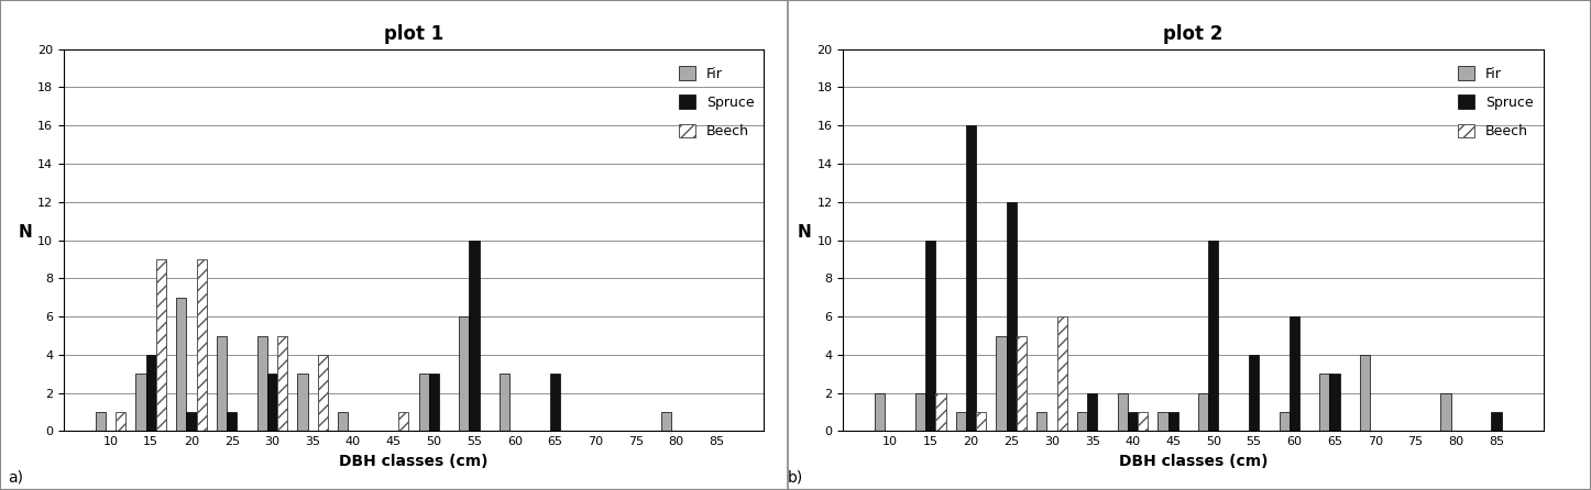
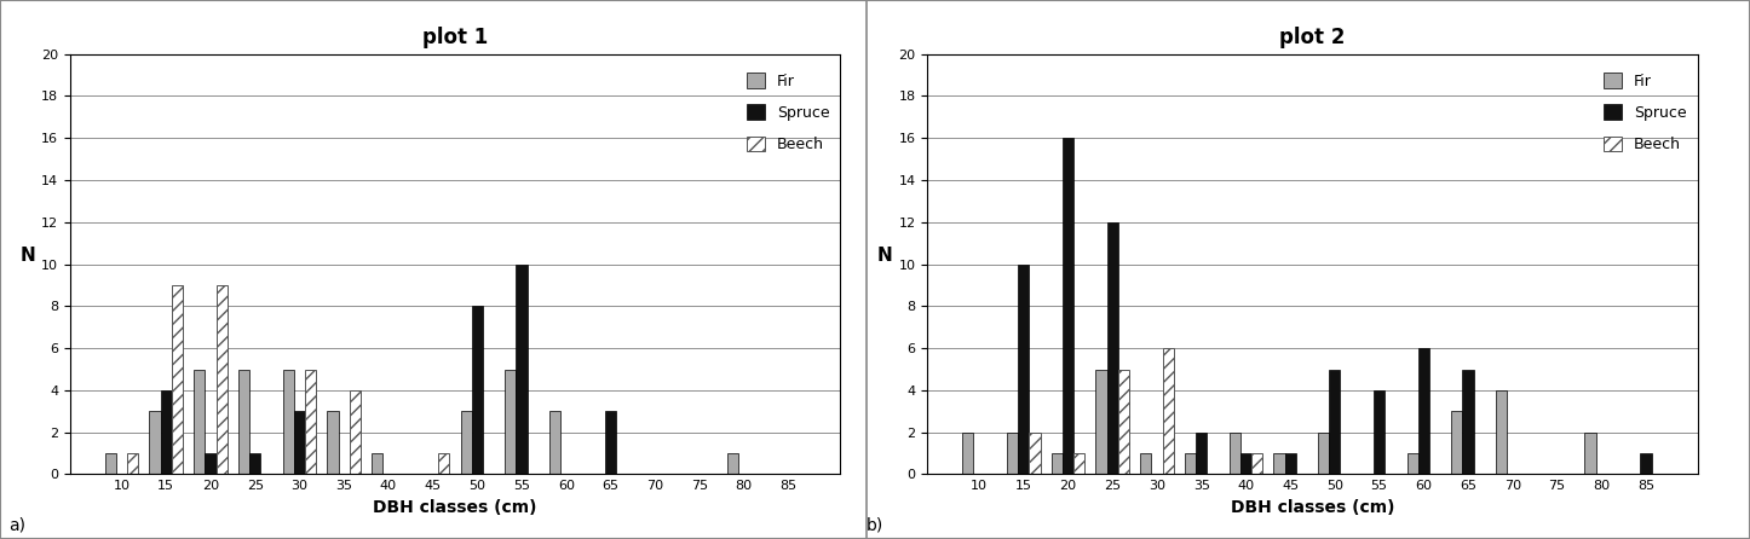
plot 1/Fir/20: 7 -> 5
plot 1/Spruce/50: 3 -> 8
plot 1/Fir/55: 6 -> 5
plot 2/Spruce/50: 10 -> 5
plot 2/Spruce/65: 3 -> 5
